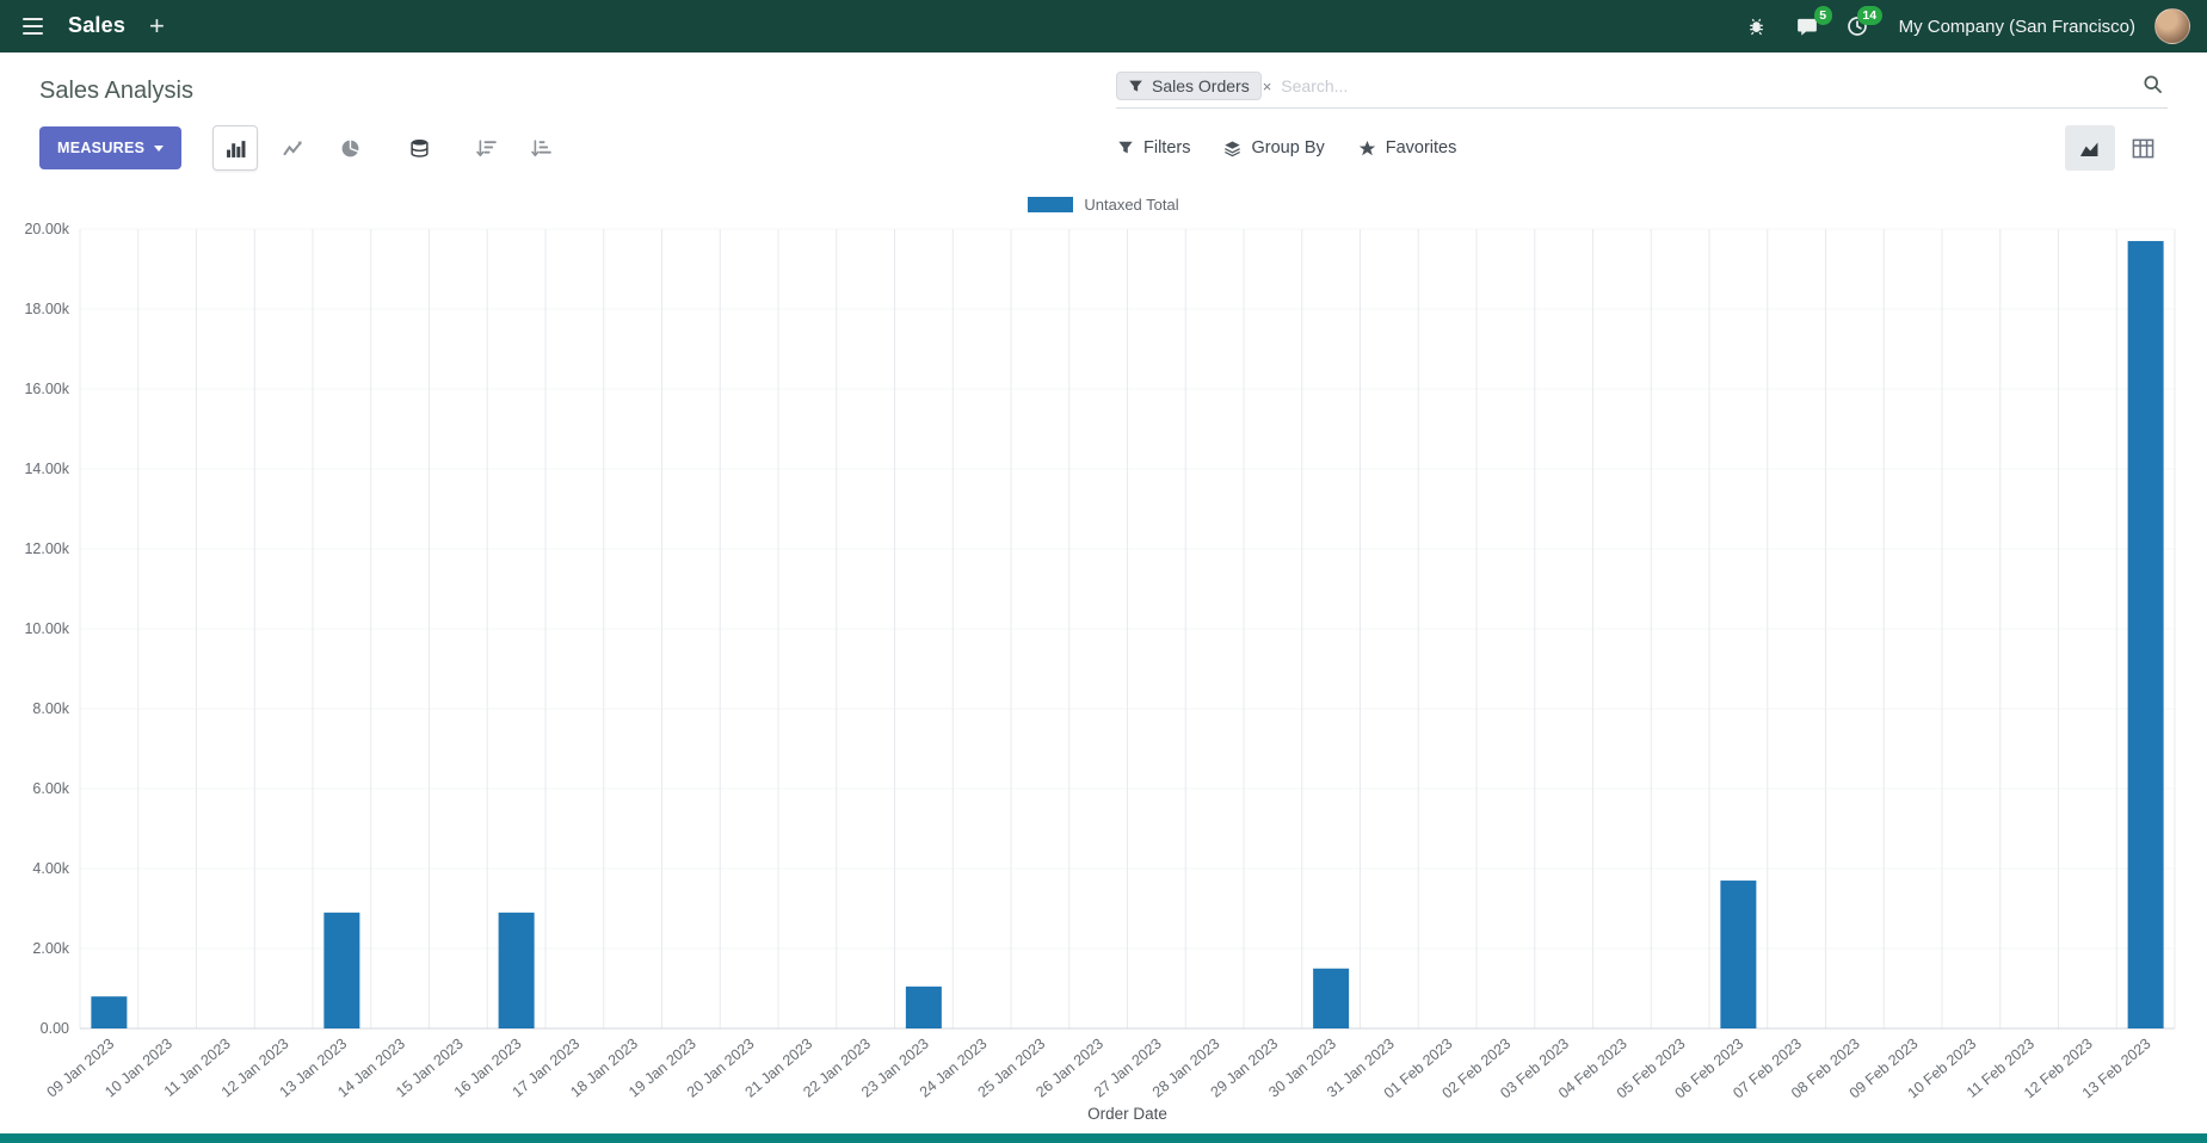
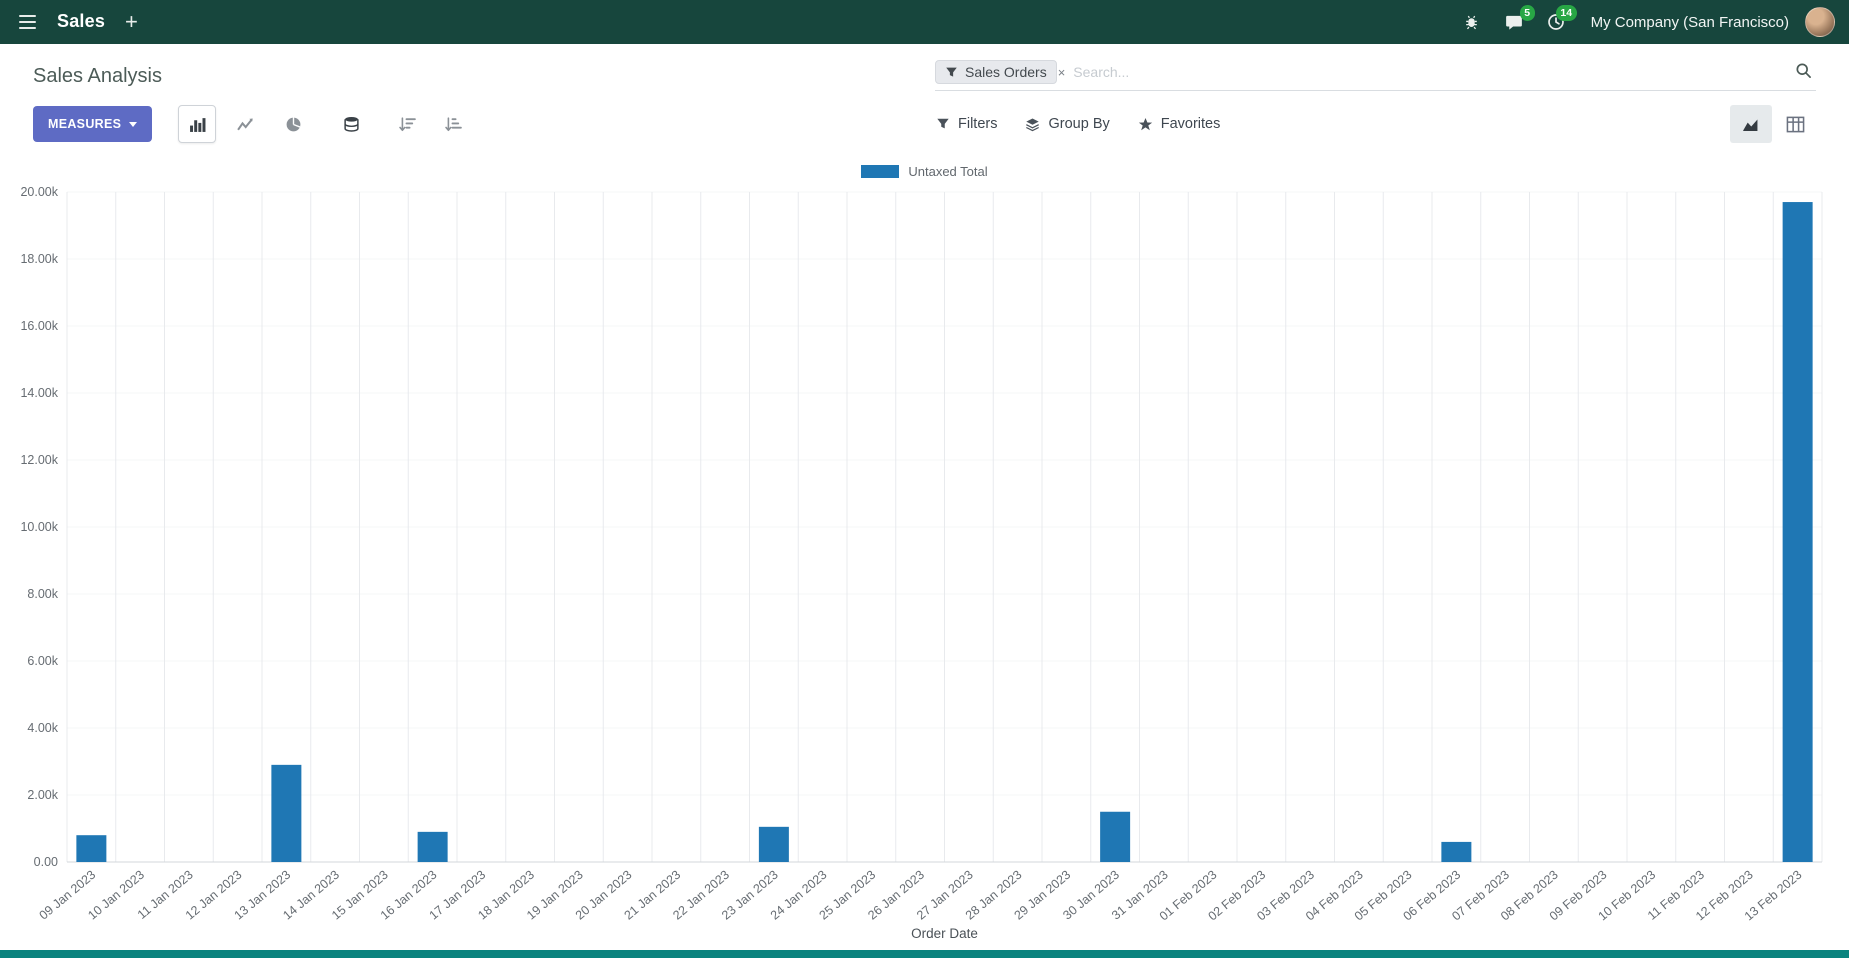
16 Jan 2023: 2.9k -> 0.9k
06 Feb 2023: 3.7k -> 0.6k
